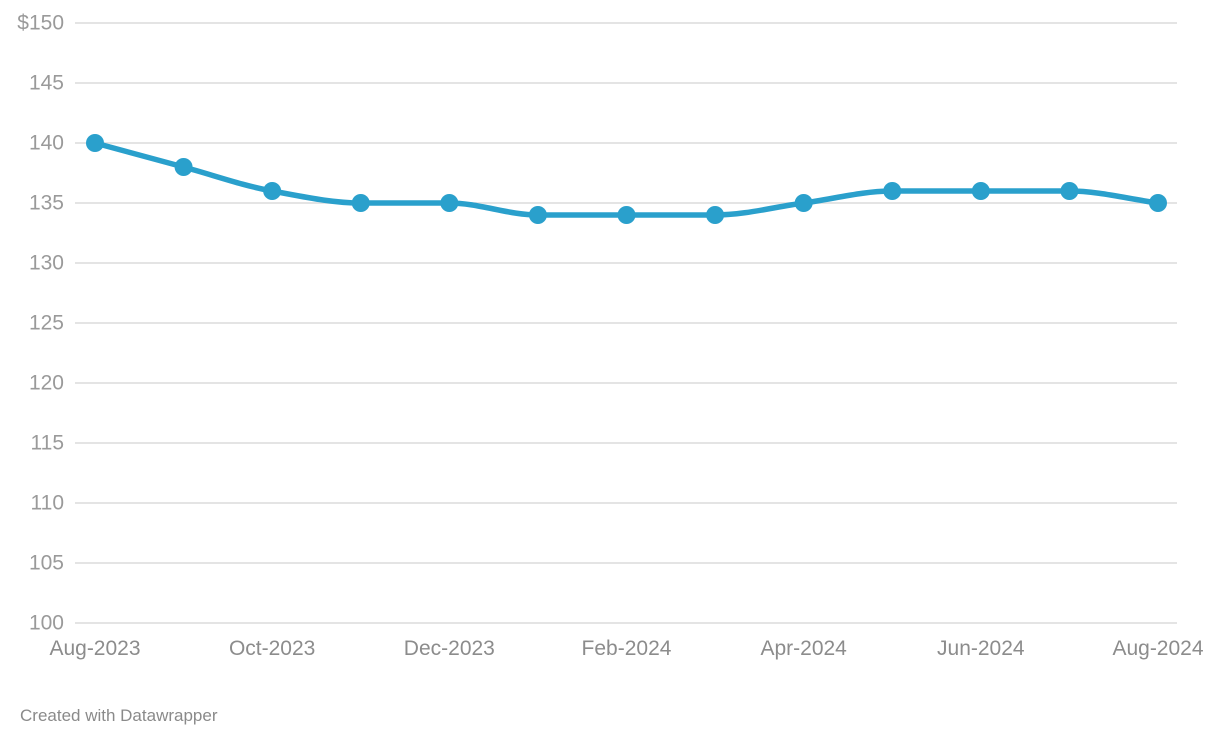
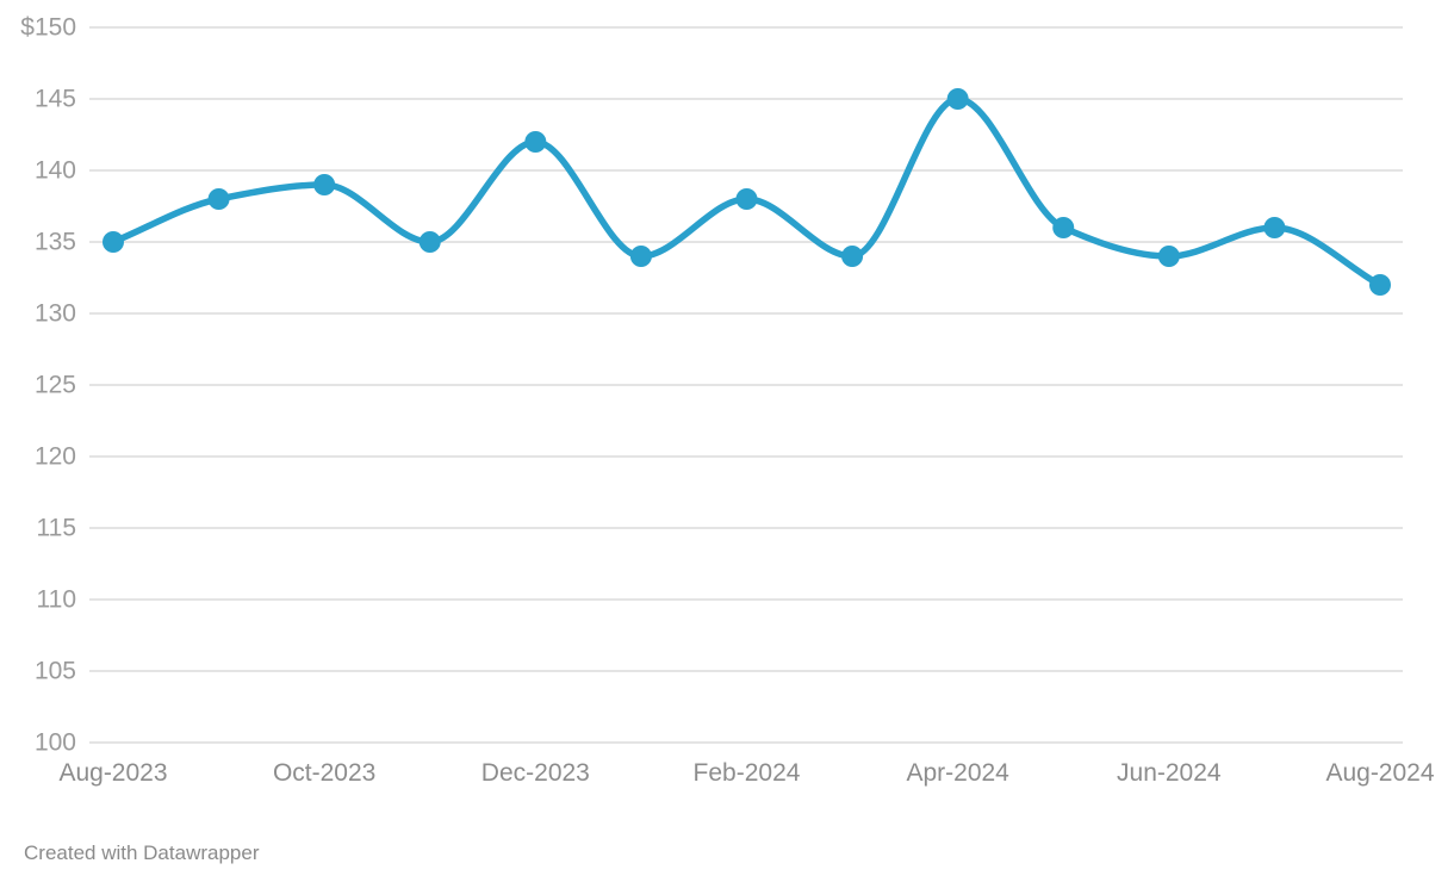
Aug-2023: $140 -> $135
Oct-2023: $136 -> $139
Dec-2023: $135 -> $142
Feb-2024: $134 -> $138
Apr-2024: $135 -> $145
Jun-2024: $136 -> $134
Aug-2024: $135 -> $132
